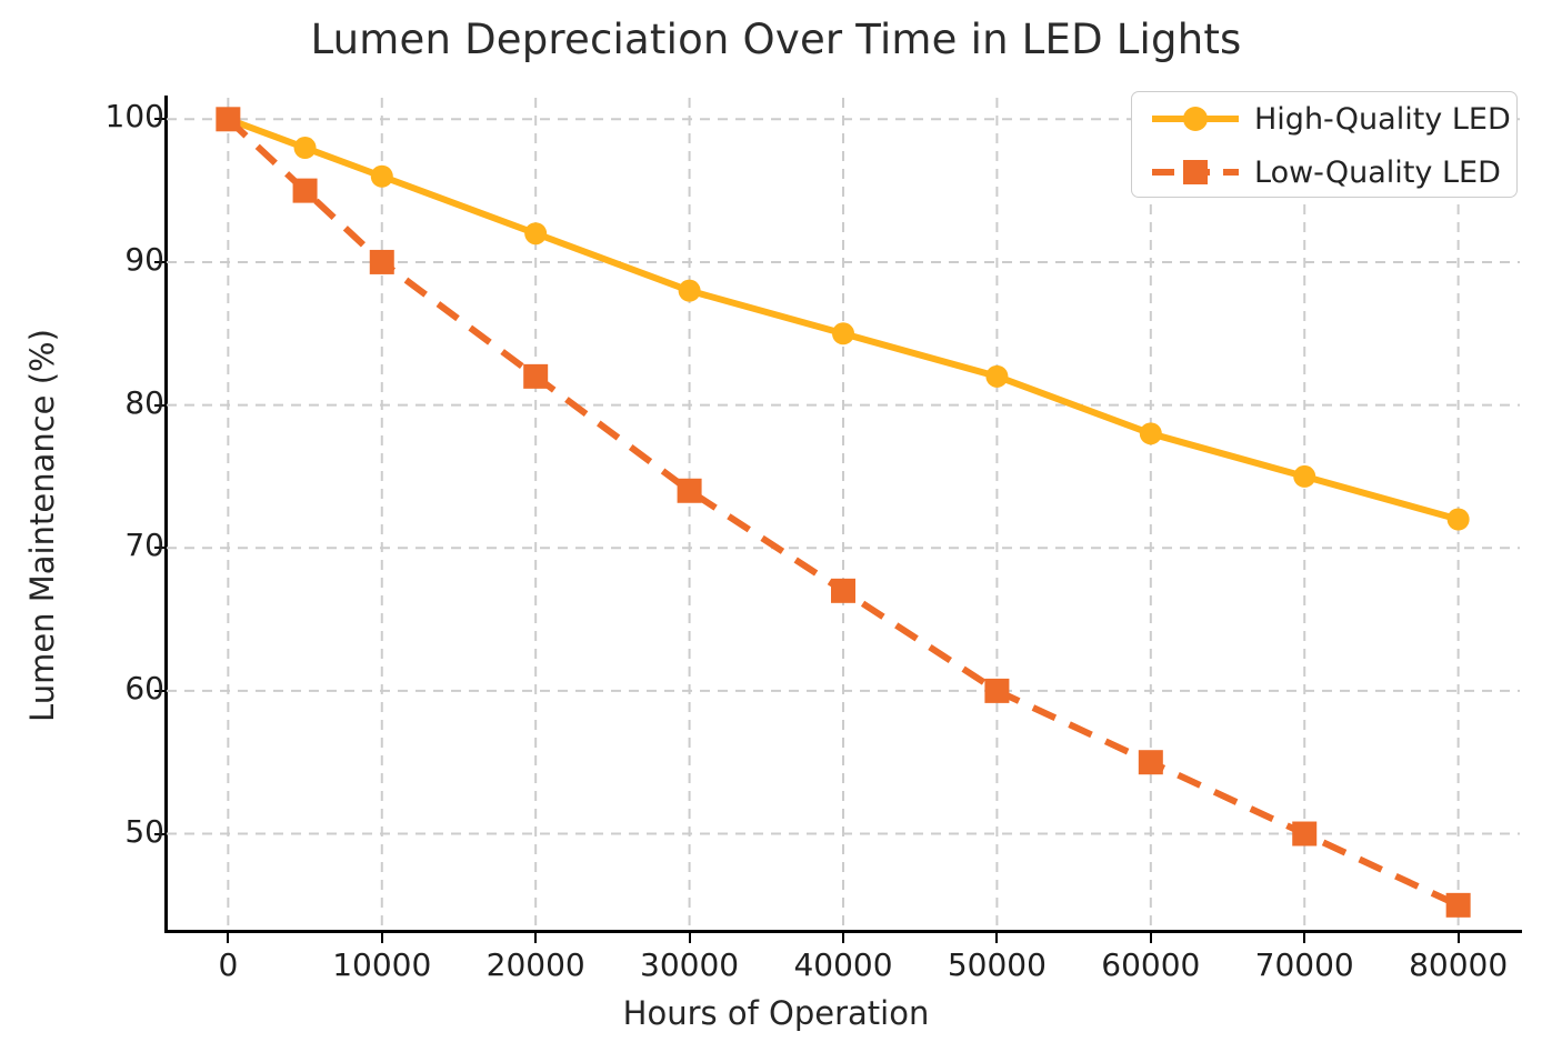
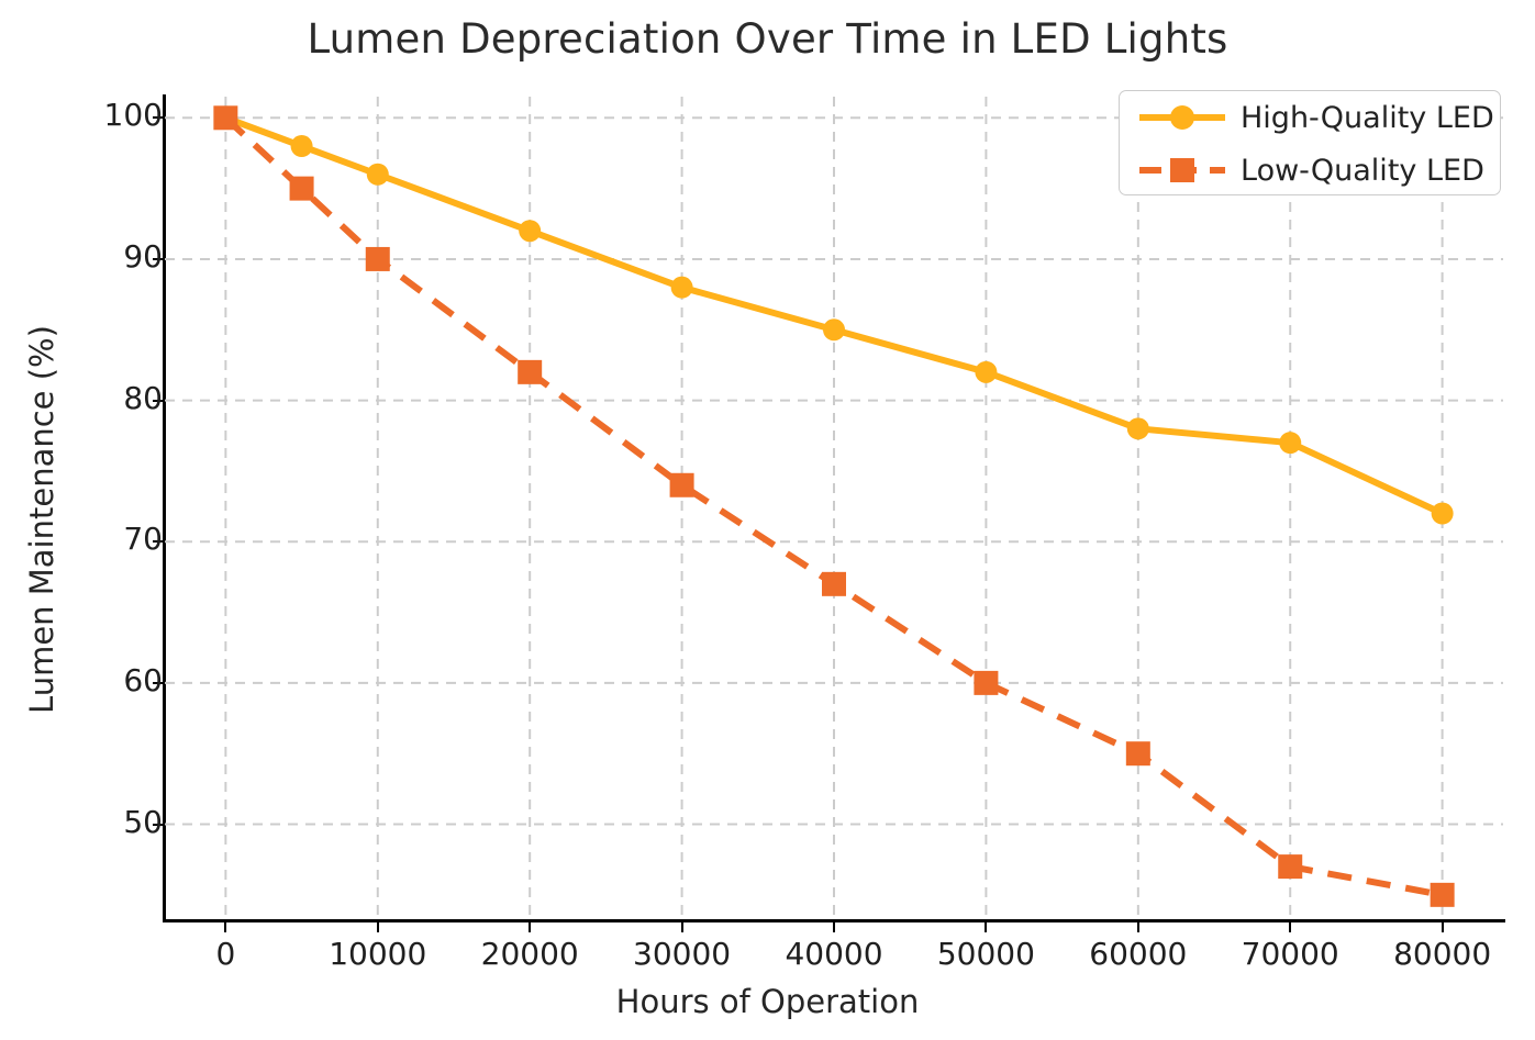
High-Quality LED/70000: 75 -> 77
Low-Quality LED/70000: 50 -> 47
